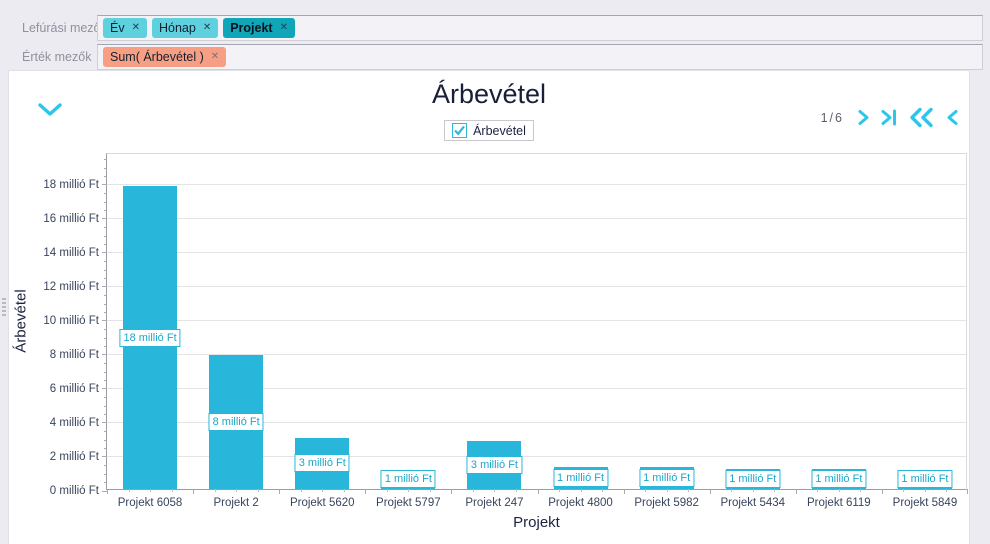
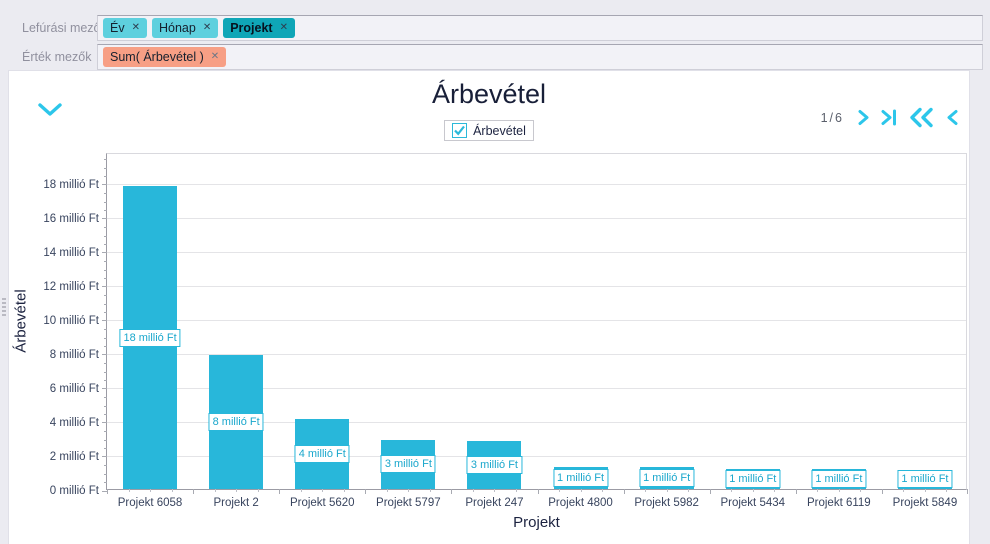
Projekt 5620: 3 -> 4
Projekt 5797: 1 -> 3
